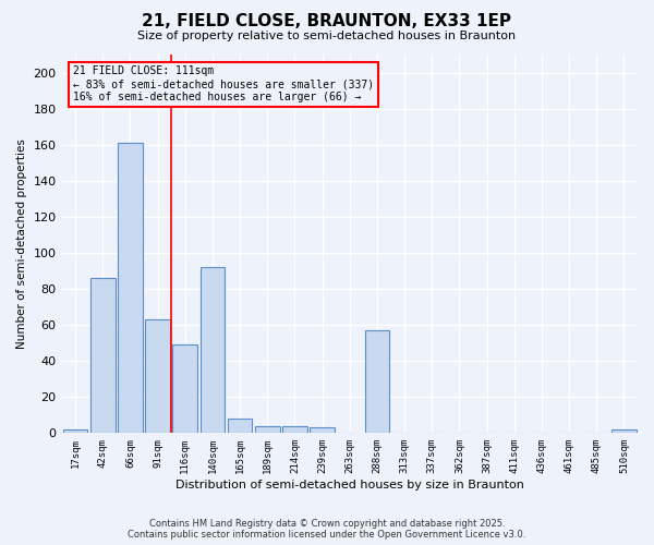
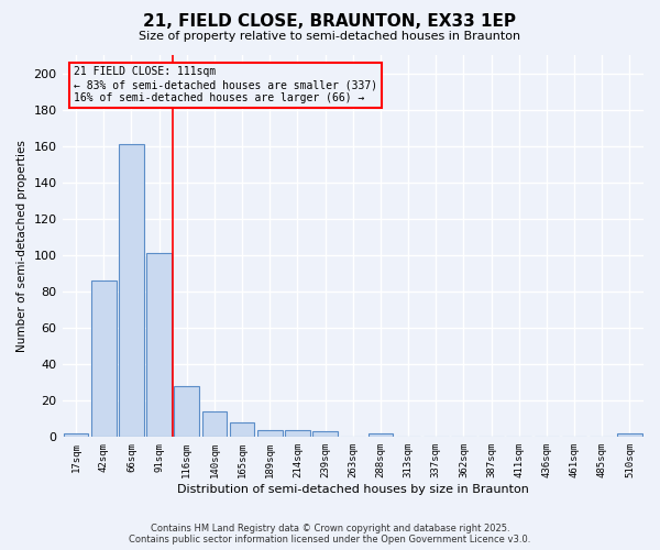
91sqm: 63 -> 101
116sqm: 49 -> 28
140sqm: 92 -> 14
288sqm: 57 -> 2
